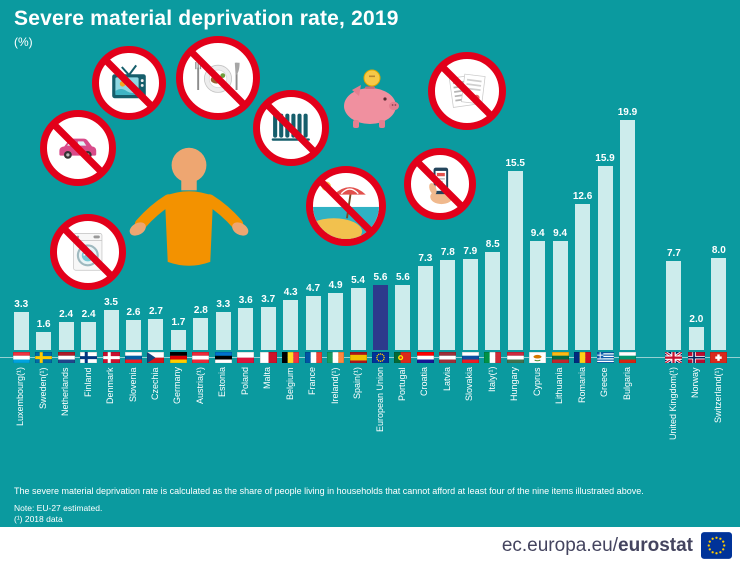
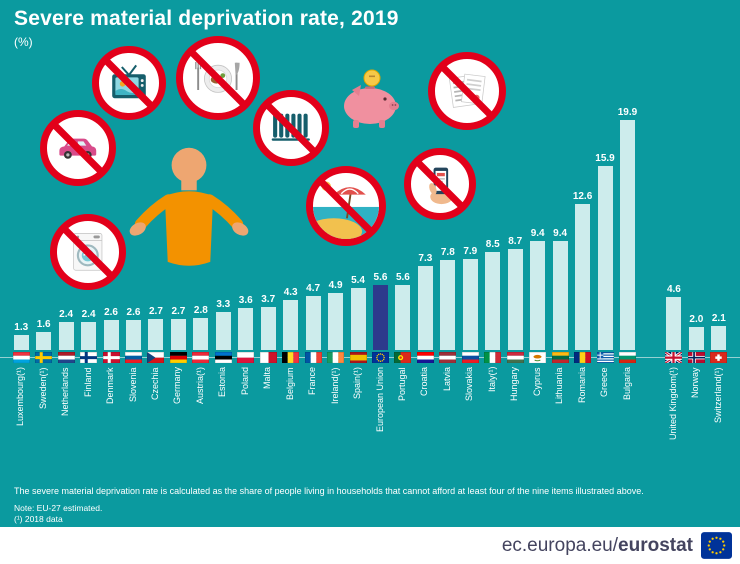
Luxembourg(¹): 3.3 -> 1.3
Denmark: 3.5 -> 2.6
Germany: 1.7 -> 2.7
Hungary: 15.5 -> 8.7
United Kingdom(¹): 7.7 -> 4.6
Switzerland(¹): 8.0 -> 2.1
